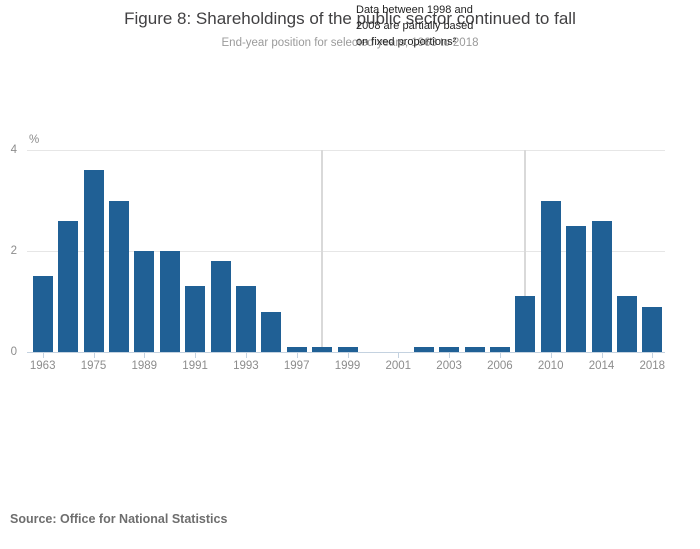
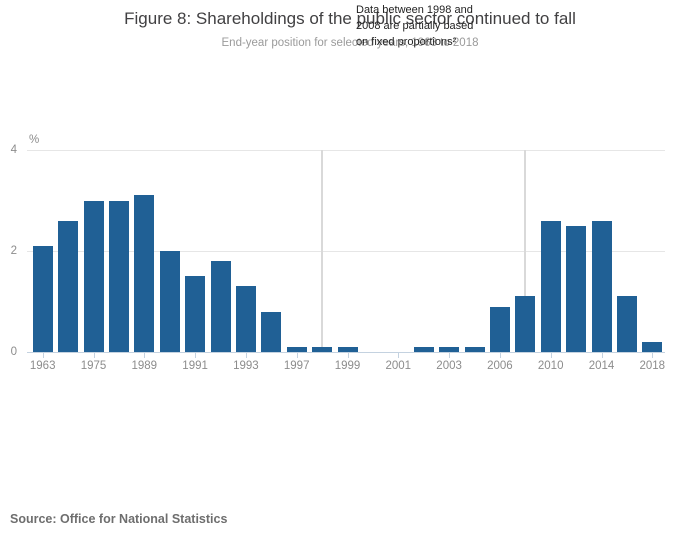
1963: 1.5 -> 2.1
1975: 3.6 -> 3.0
1989: 2.0 -> 3.1
1991: 1.3 -> 1.5
2006: 0.1 -> 0.9
2010: 3.0 -> 2.6
2018: 0.9 -> 0.2
